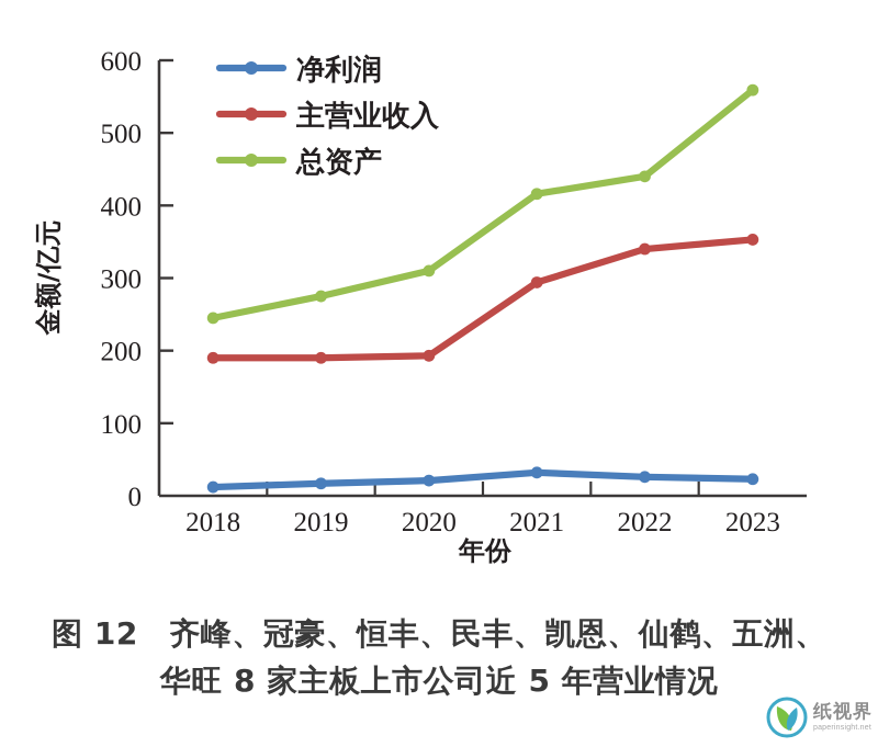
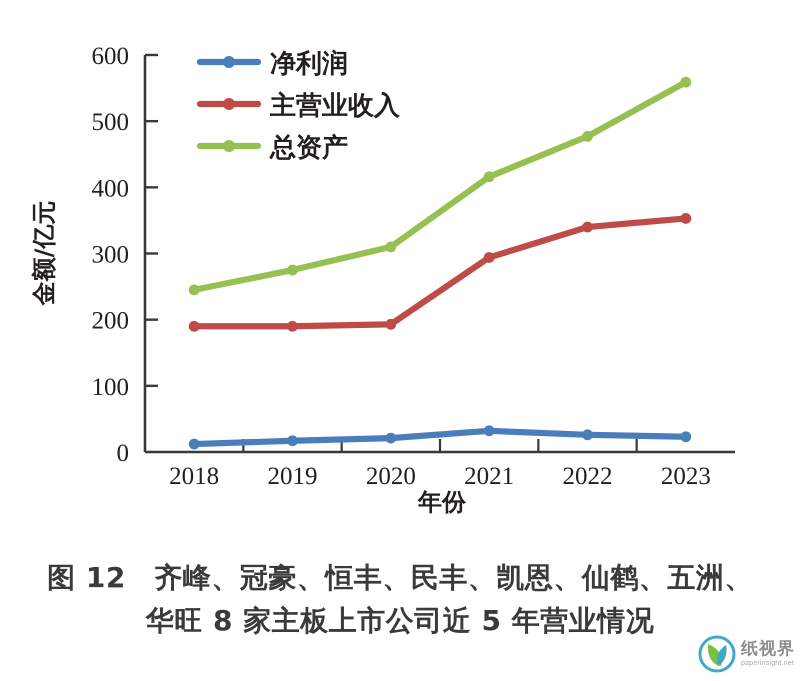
总资产/2022: 440 -> 480
